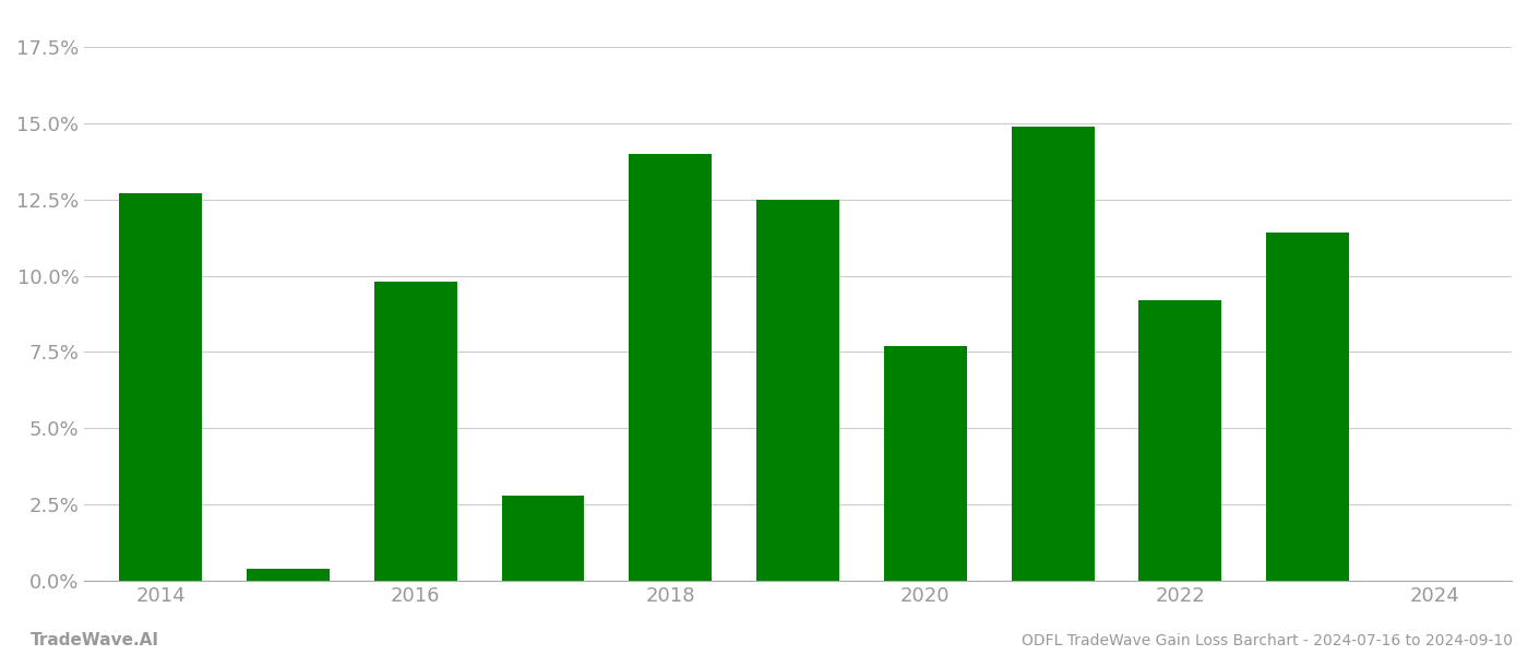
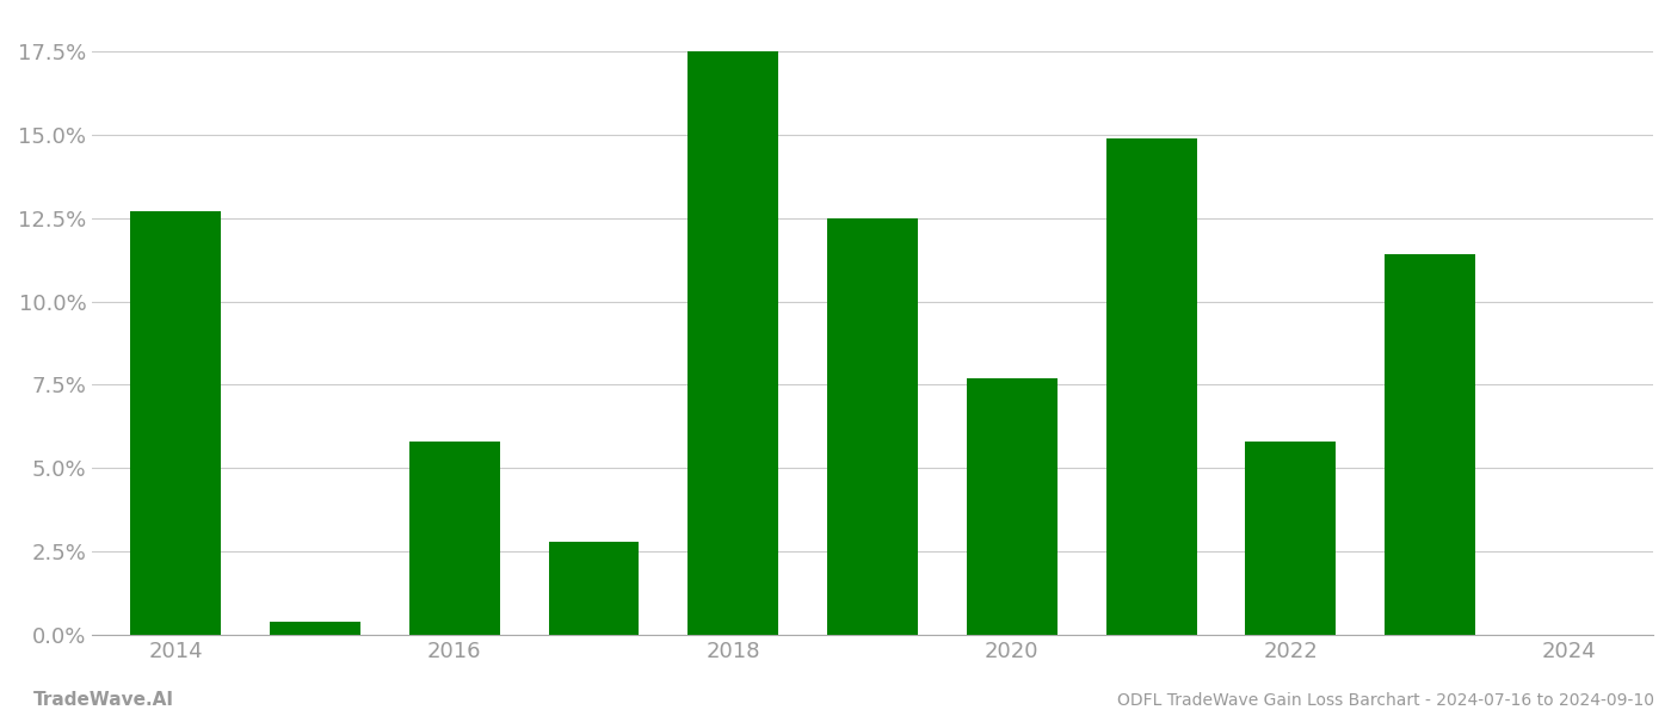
2016: 9.8% -> 5.8%
2018: 14.0% -> 17.5%
2022: 9.2% -> 5.8%
